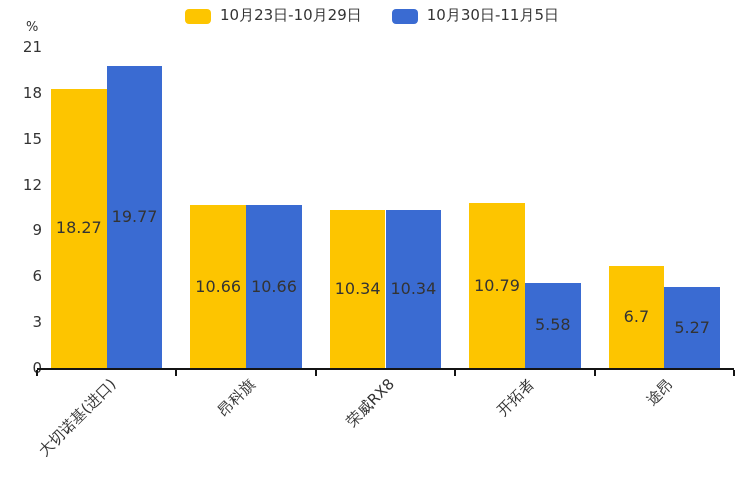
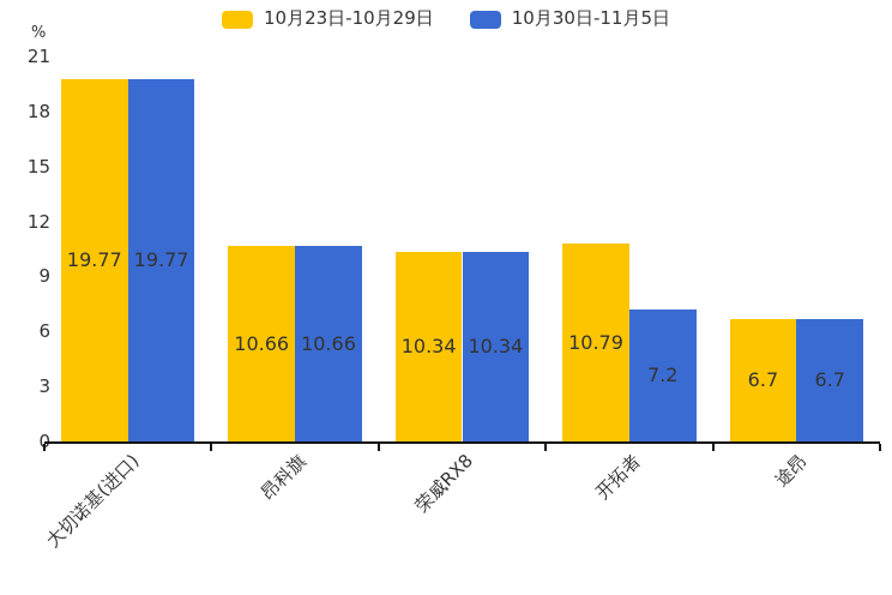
10月23日-10月29日/大切诺基(进口): 18.27 -> 19.77
10月30日-11月5日/开拓者: 5.58 -> 7.2
10月30日-11月5日/途昂: 5.27 -> 6.7
